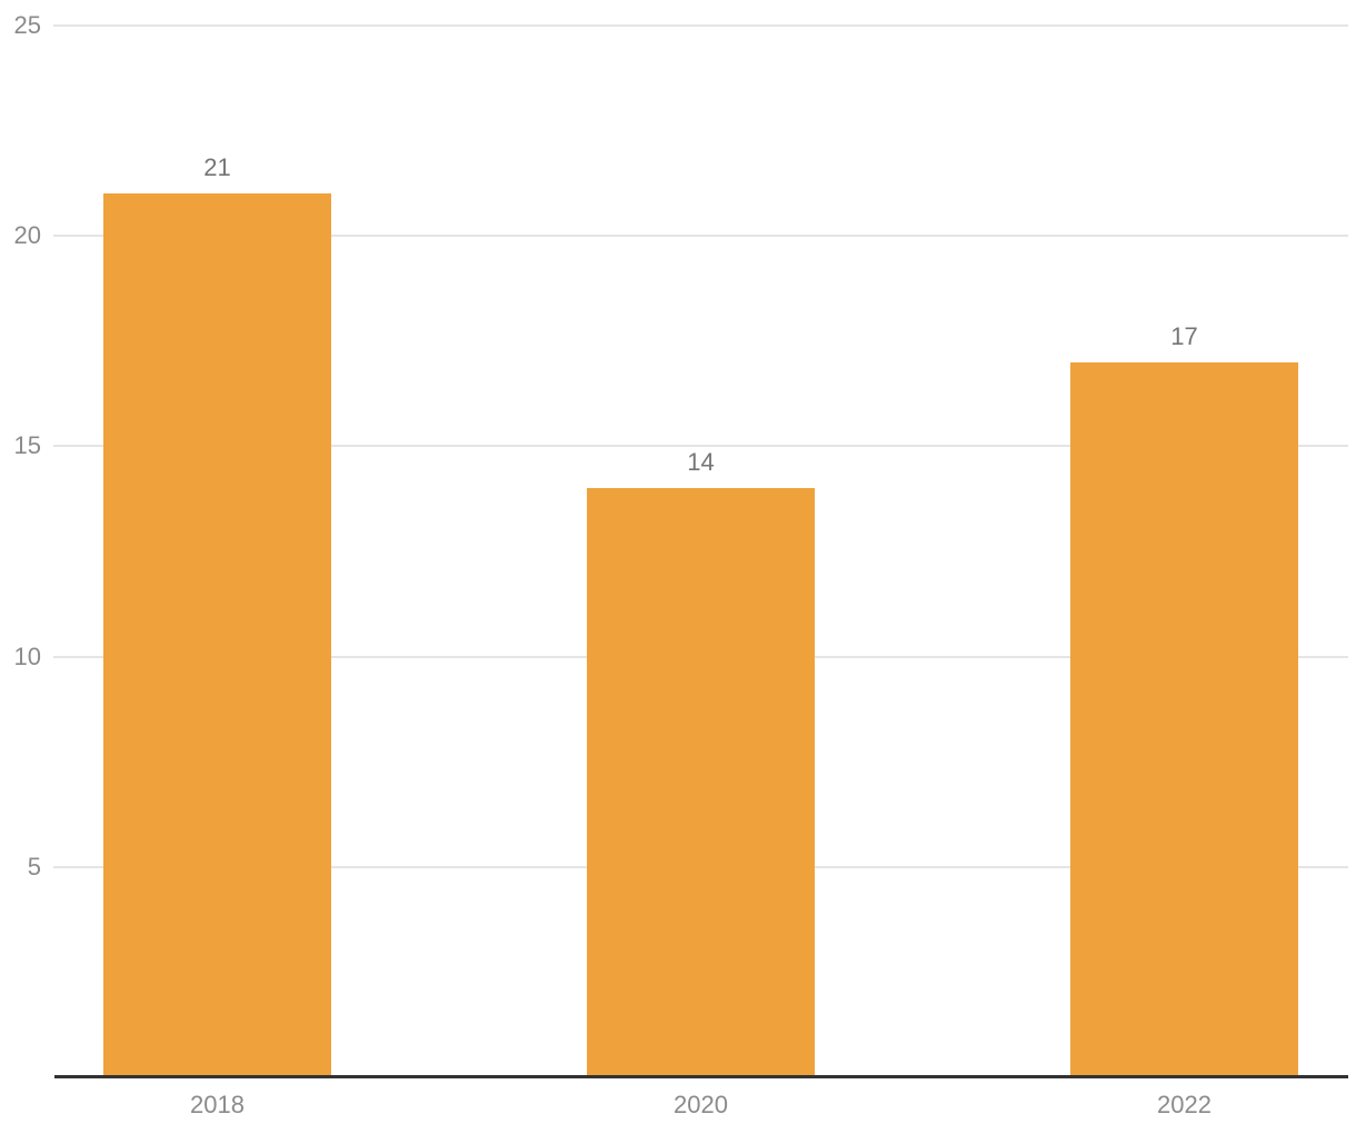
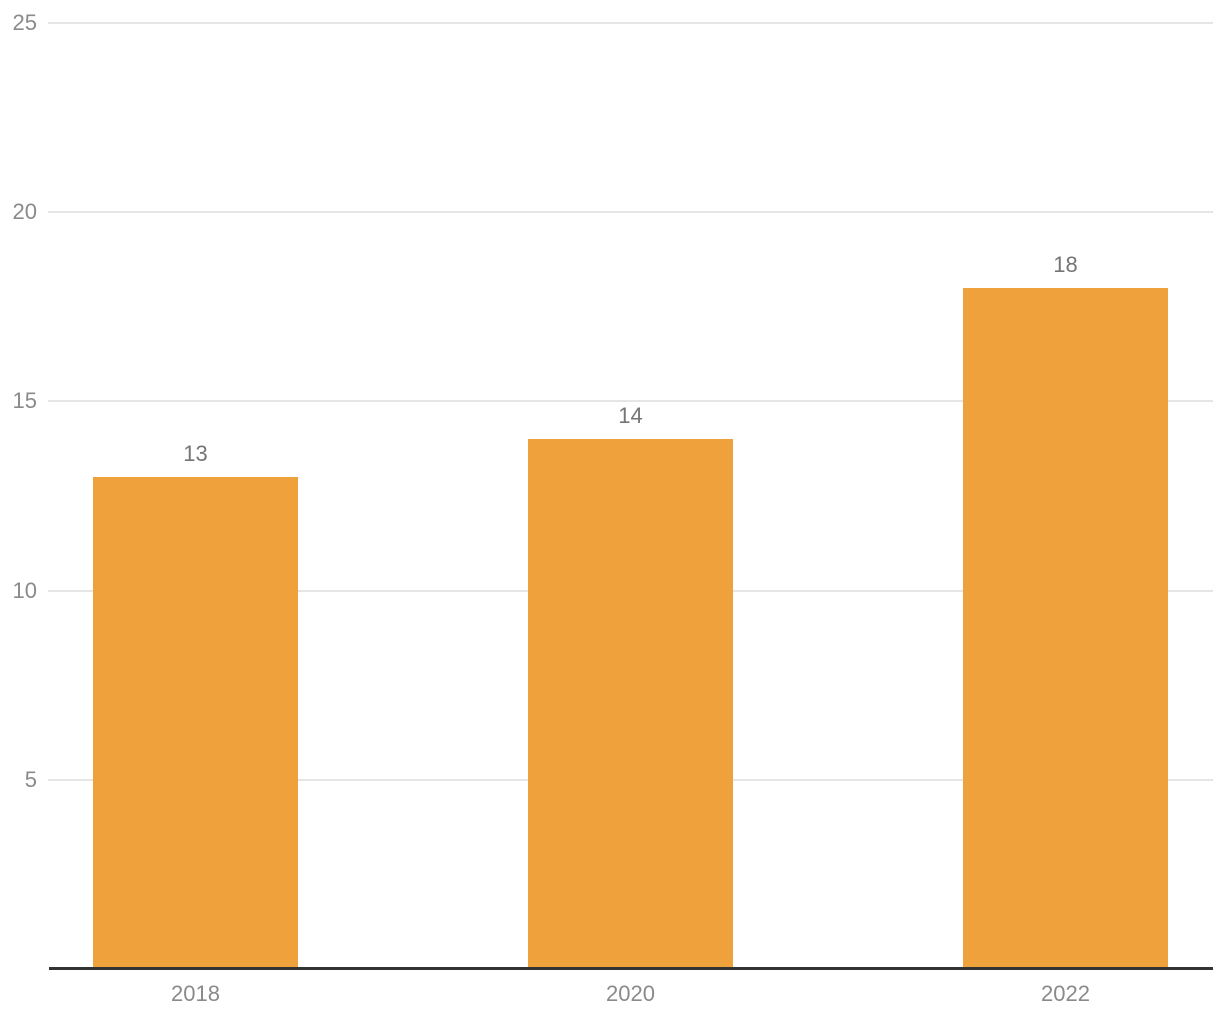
2018: 21 -> 13
2022: 17 -> 18
